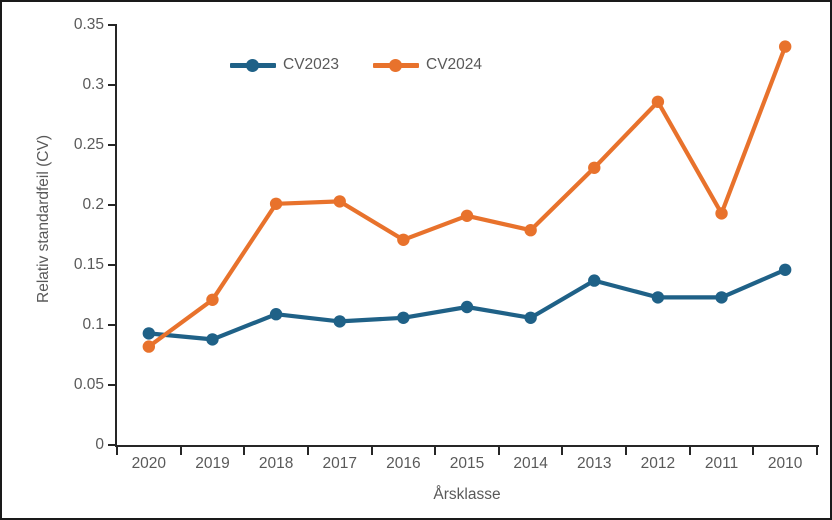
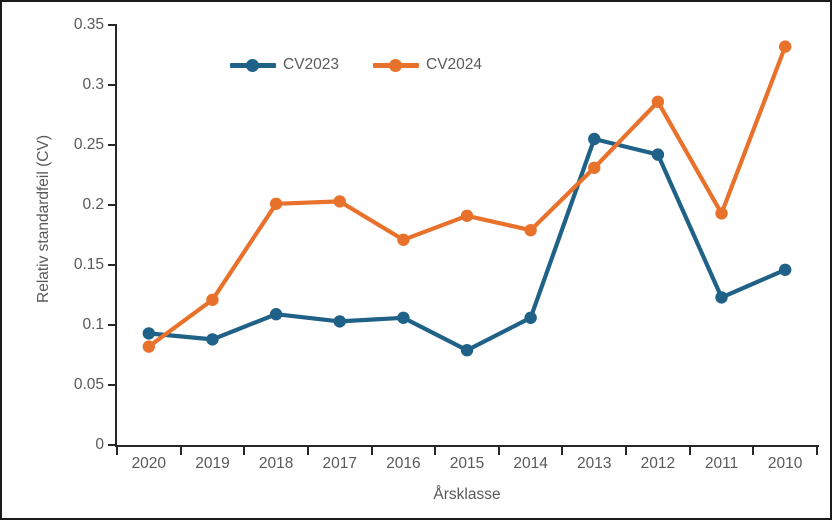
CV2023/2015: 0.115 -> 0.079
CV2023/2013: 0.137 -> 0.255
CV2023/2012: 0.123 -> 0.242
